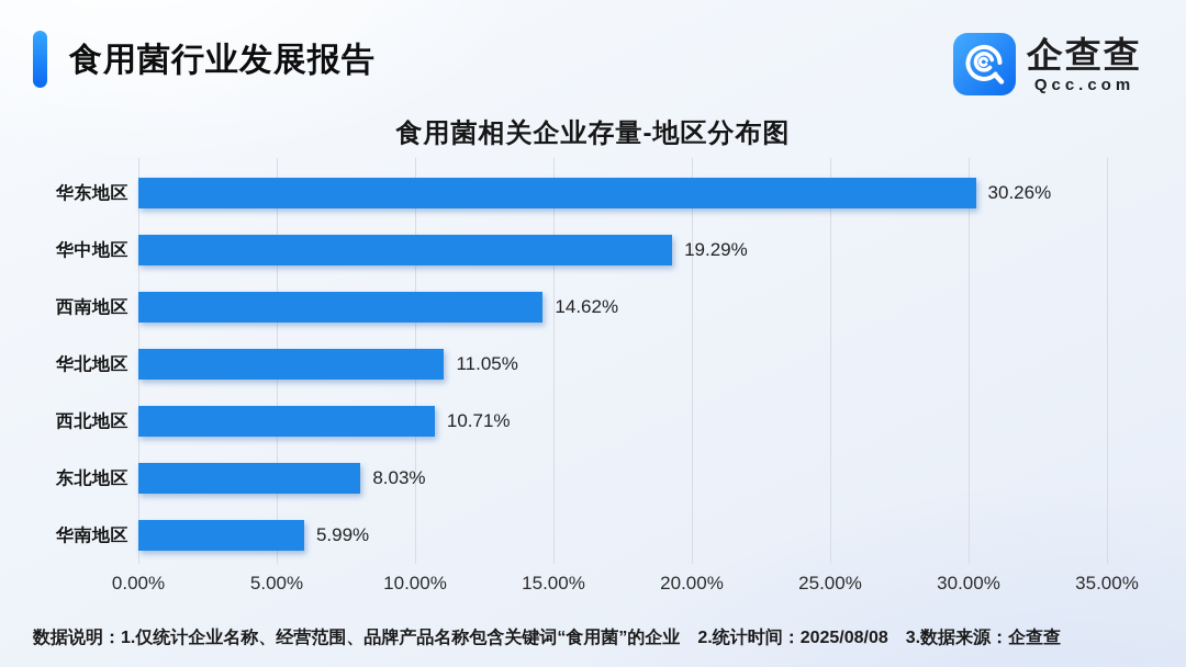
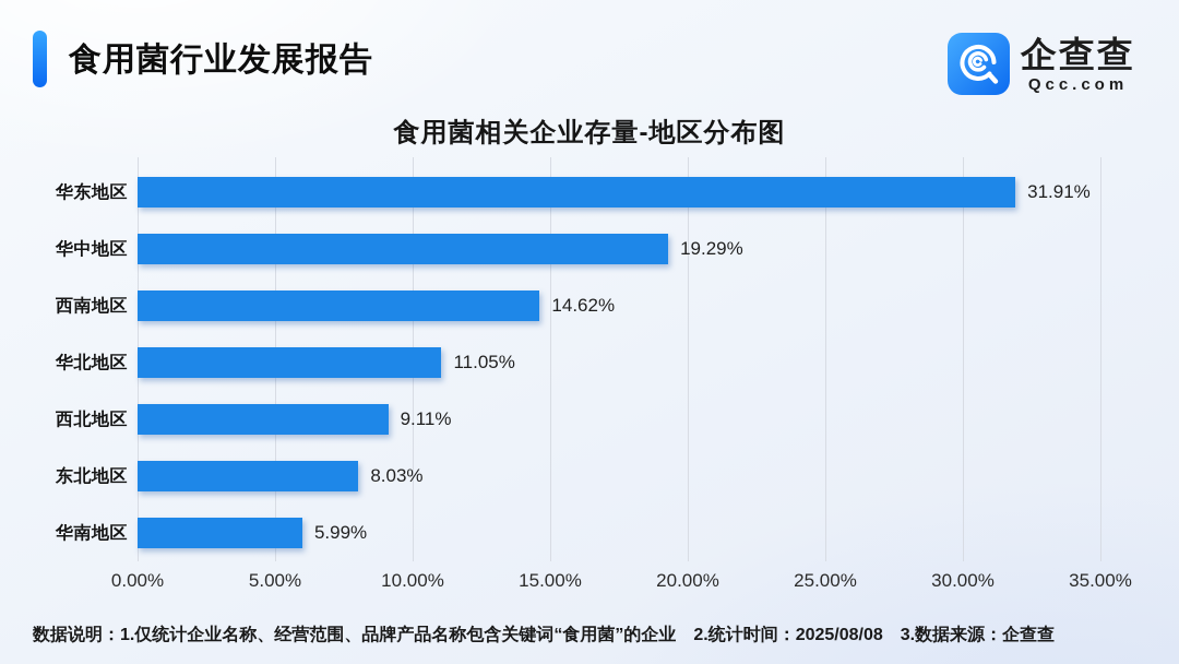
华东地区: 30.26% -> 31.91%
西北地区: 10.71% -> 9.11%
